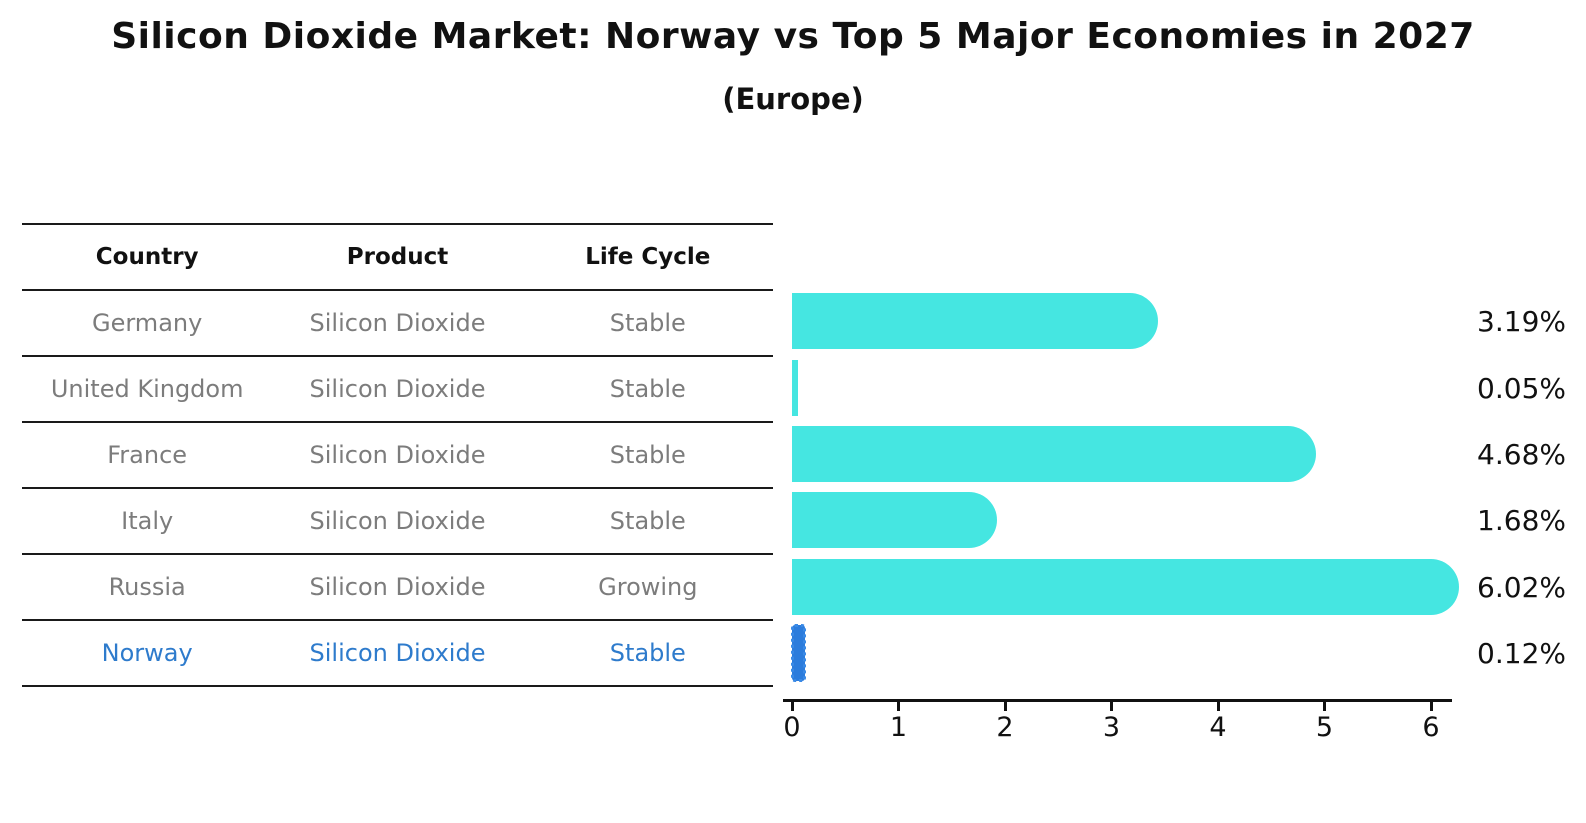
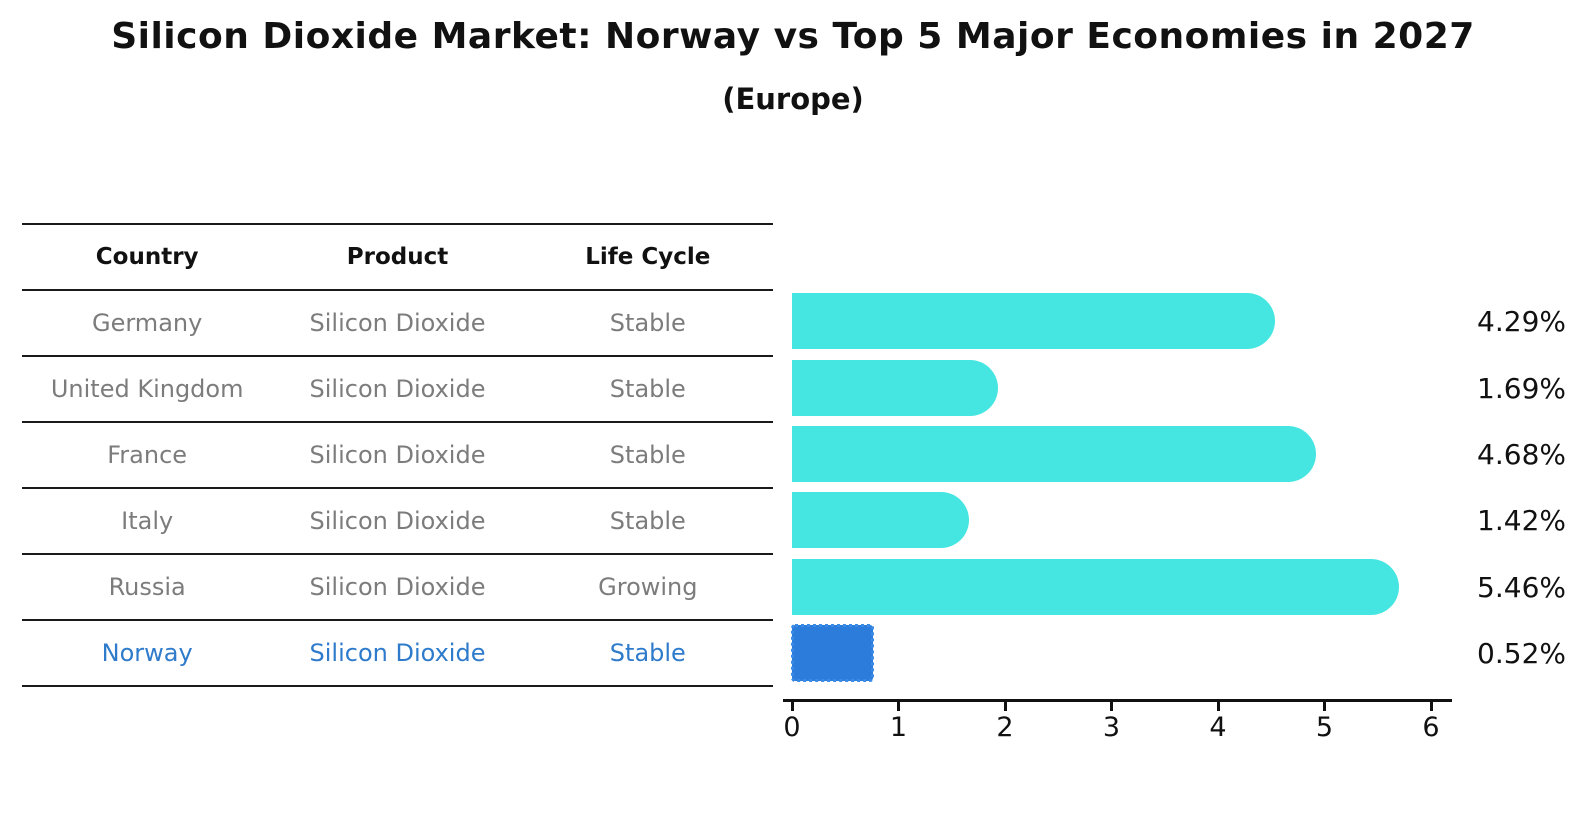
Germany: 3.19% -> 4.29%
United Kingdom: 0.05% -> 1.69%
Italy: 1.68% -> 1.42%
Russia: 6.02% -> 5.46%
Norway: 0.12% -> 0.52%
